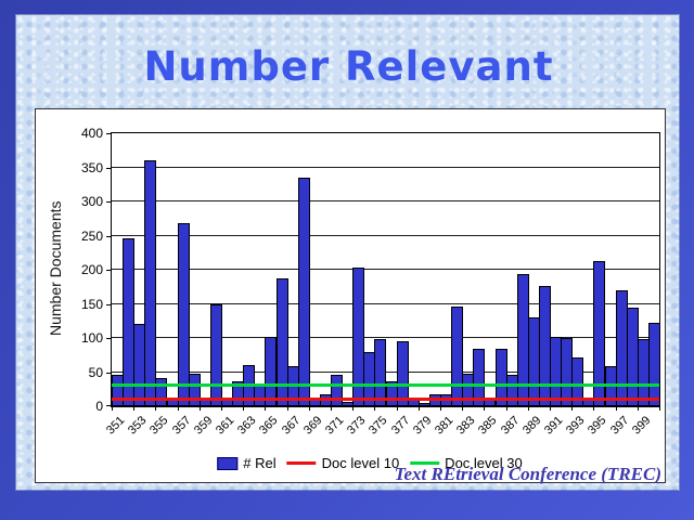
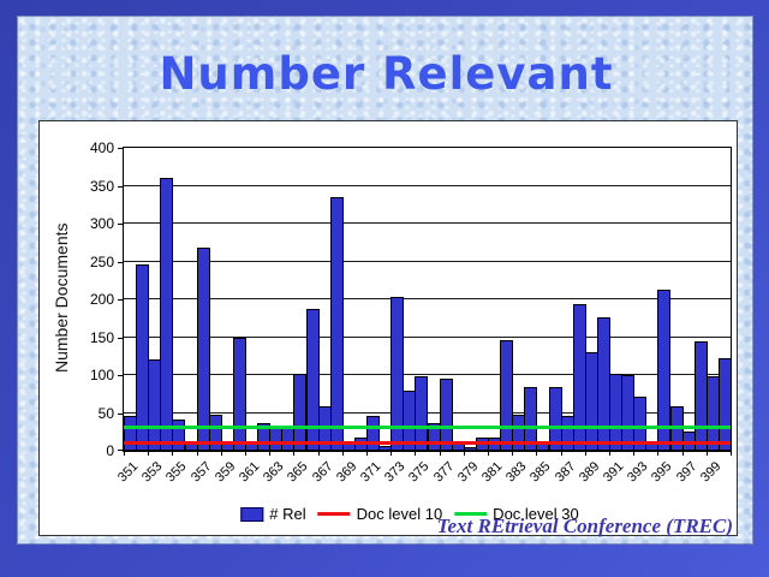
363: 60 -> 30
397: 170 -> 20
